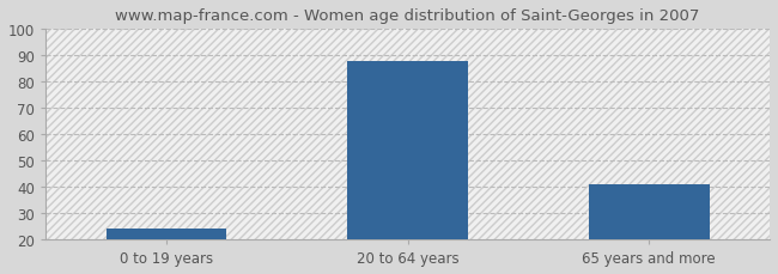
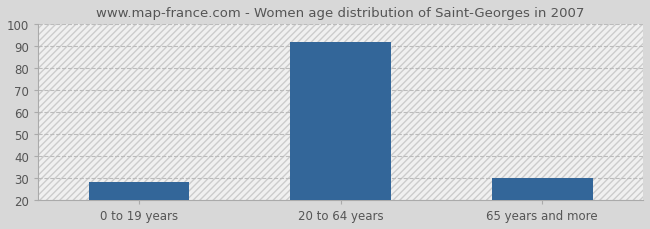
0 to 19 years: 24 -> 28
20 to 64 years: 88 -> 92
65 years and more: 41 -> 30
